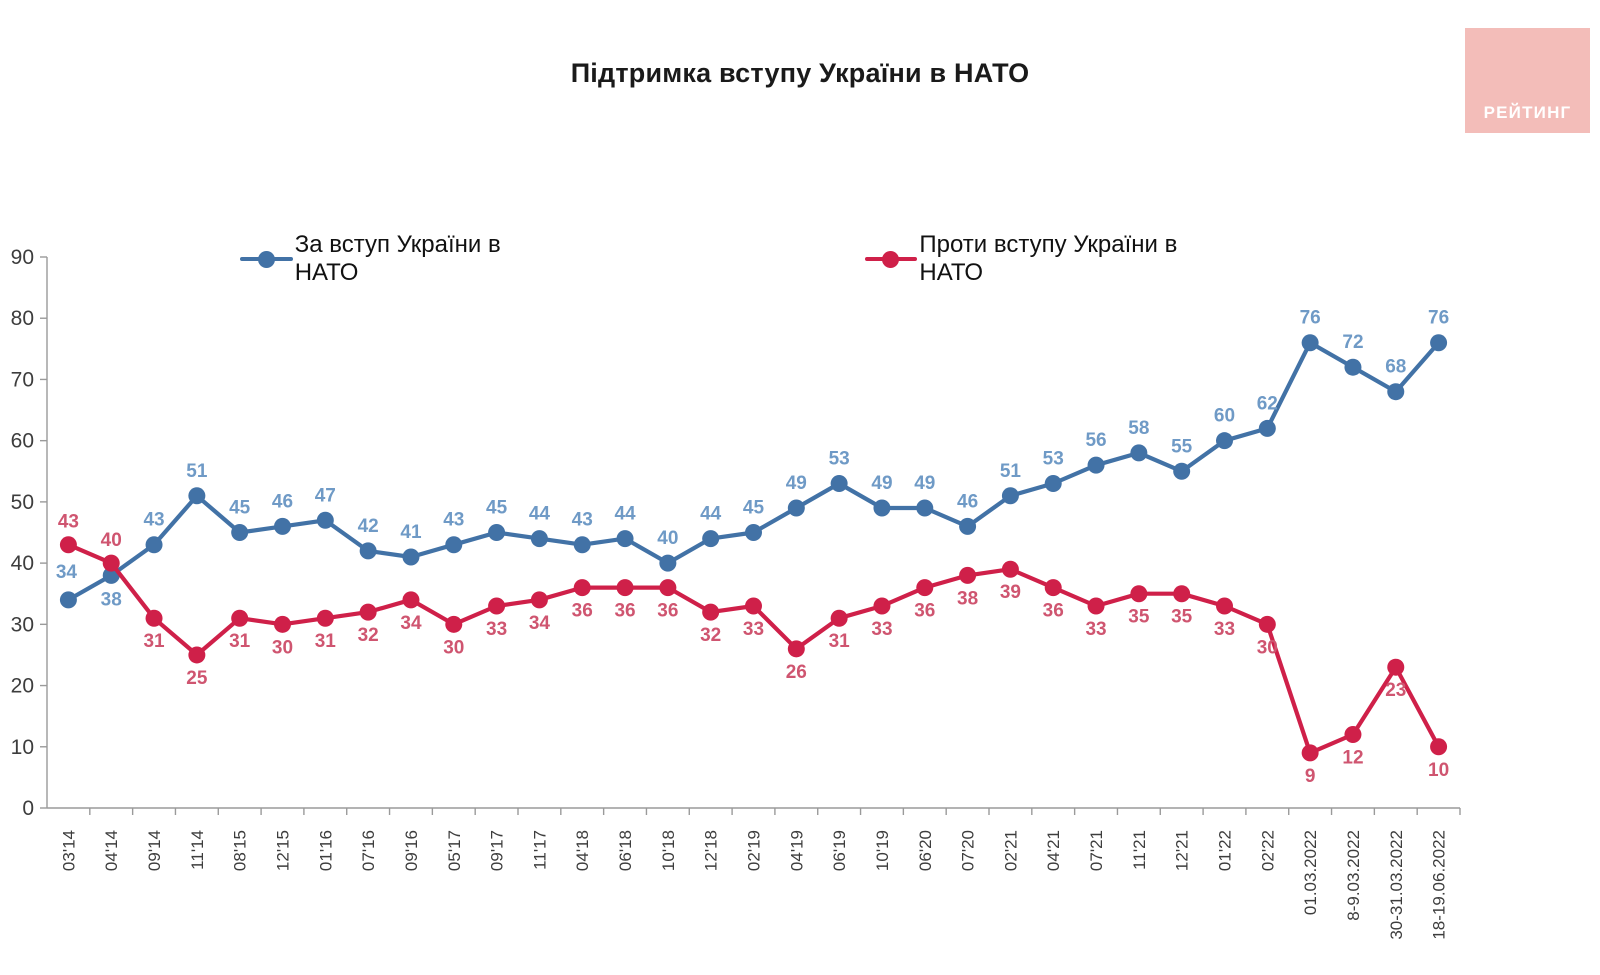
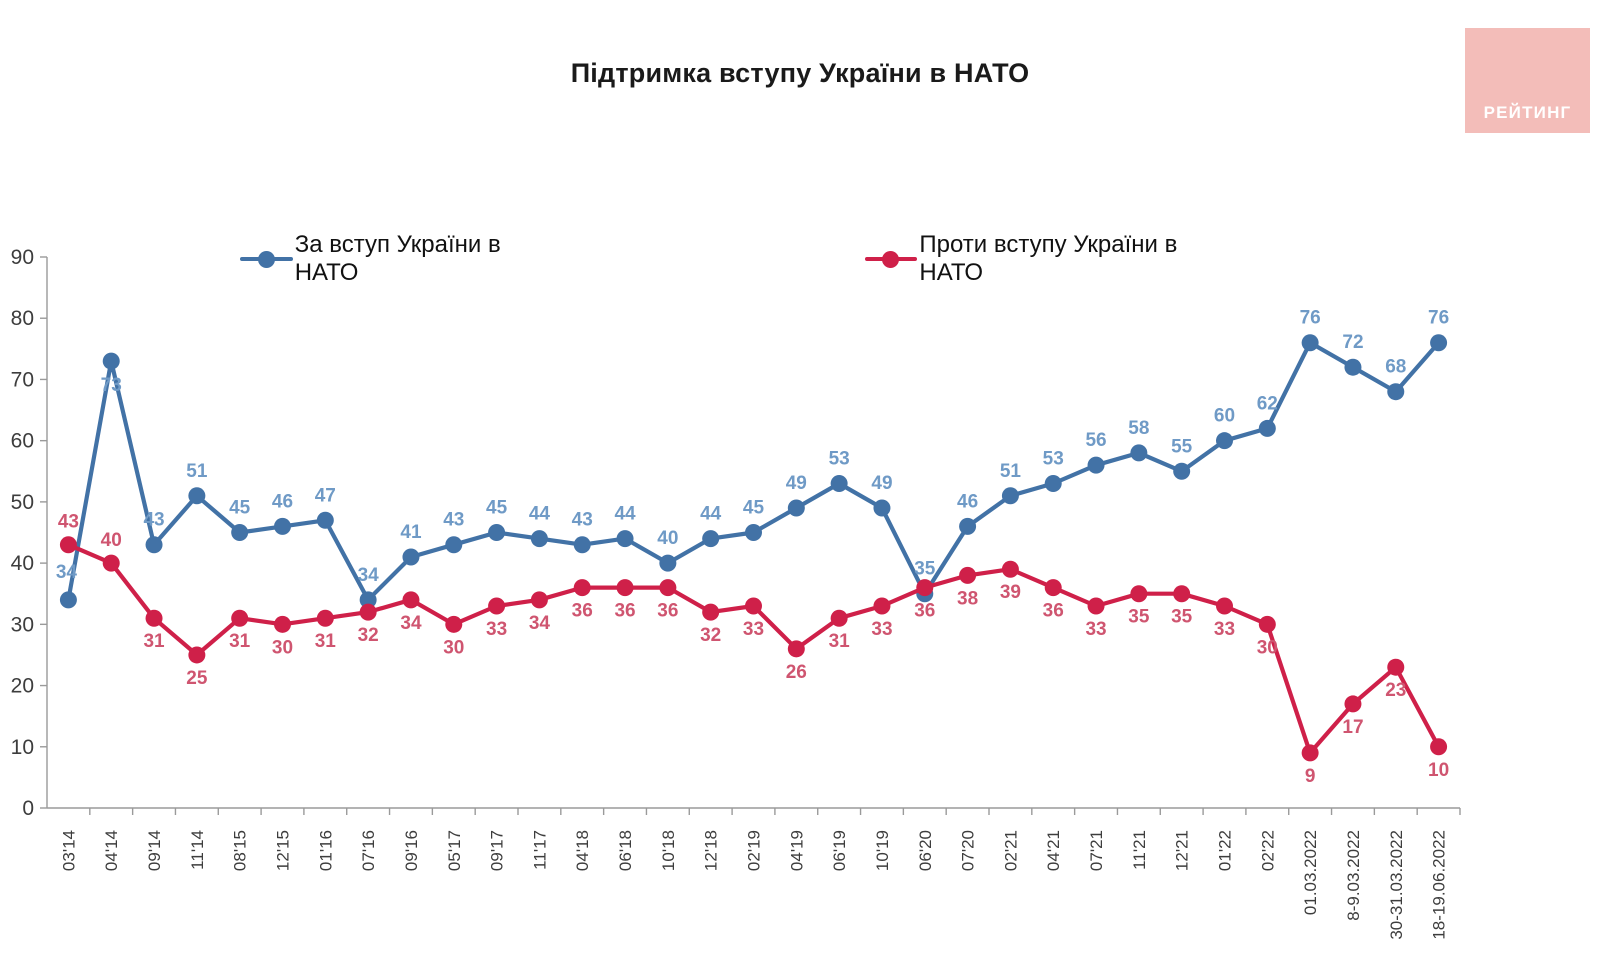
За вступ України в НАТО/04'14: 38 -> 73
За вступ України в НАТО/07'16: 42 -> 34
За вступ України в НАТО/06'20: 49 -> 35
Проти вступу України в НАТО/8-9.03.2022: 12 -> 17
